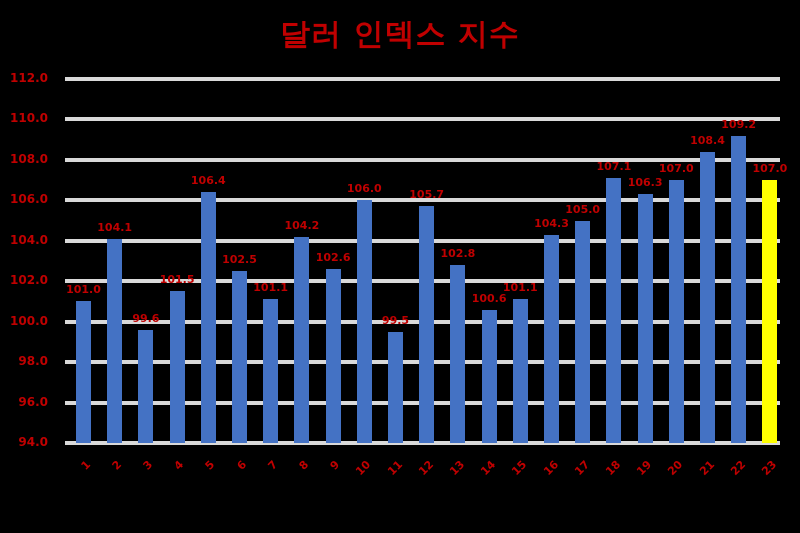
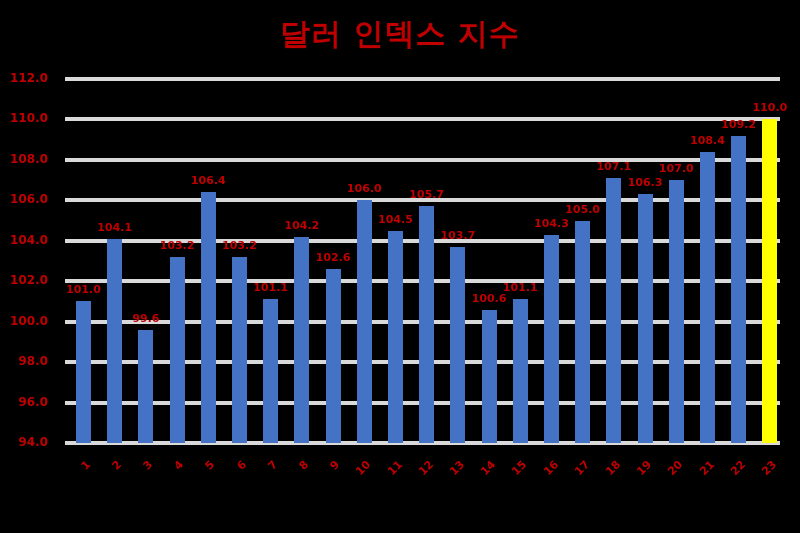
4: 101.5 -> 103.2
6: 102.5 -> 103.2
11: 99.5 -> 104.5
13: 102.8 -> 103.7
23: 107.0 -> 110.0
